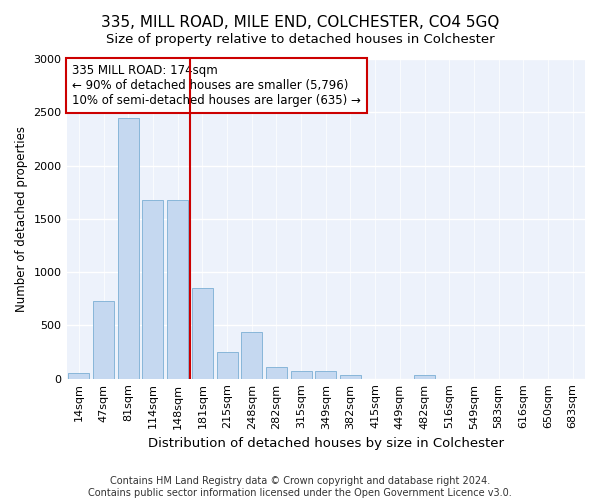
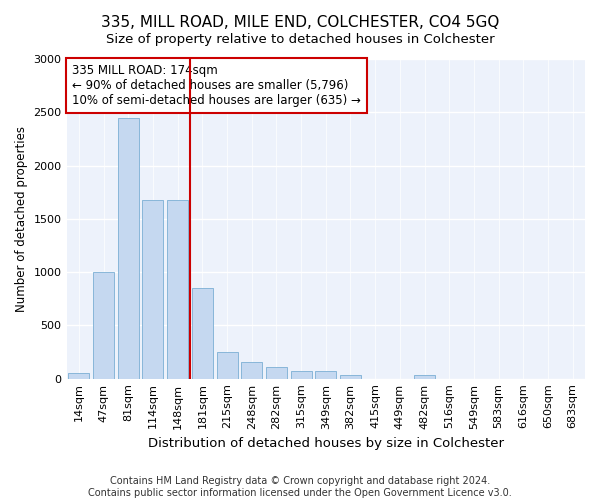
47sqm: 730 -> 1000
248sqm: 440 -> 160
